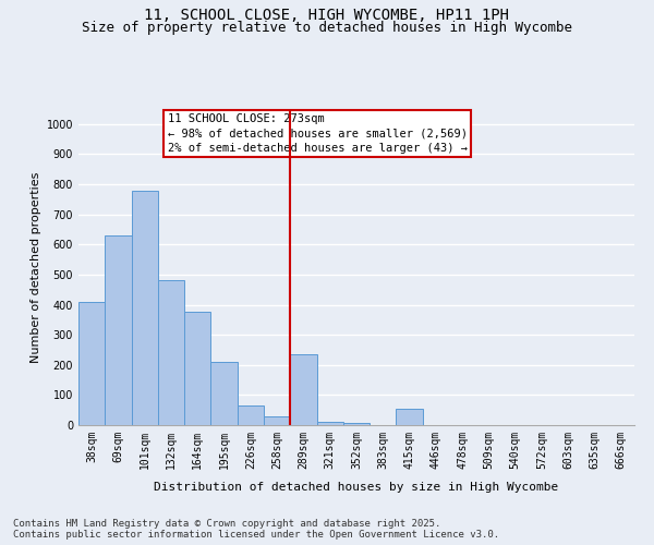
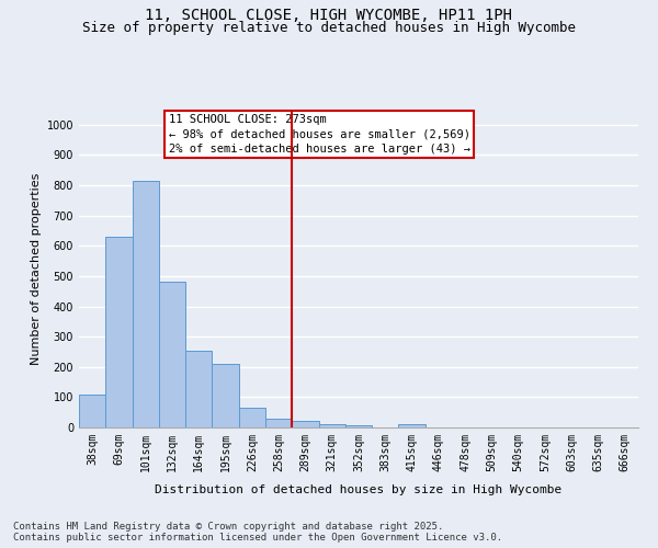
38sqm: 410 -> 110
101sqm: 780 -> 815
164sqm: 375 -> 255
289sqm: 235 -> 22
415sqm: 55 -> 10
